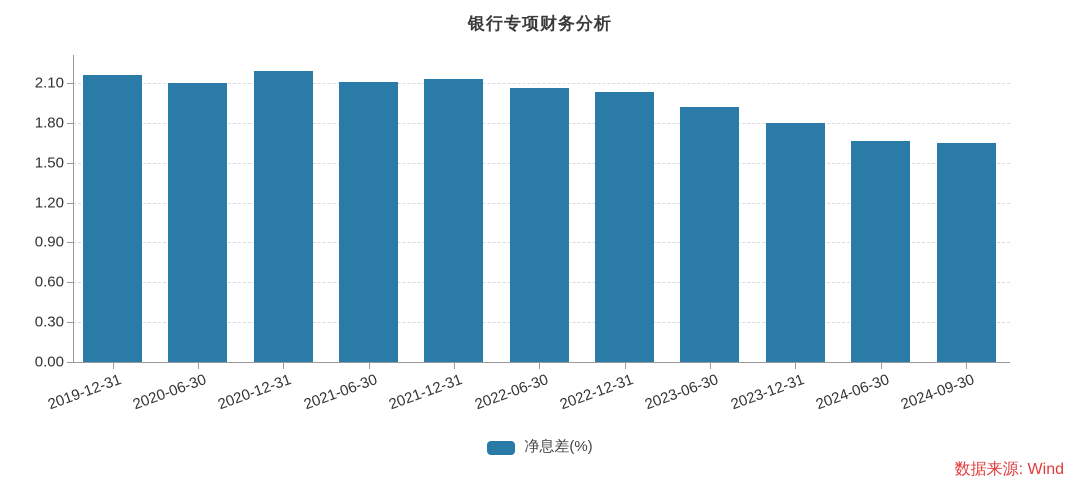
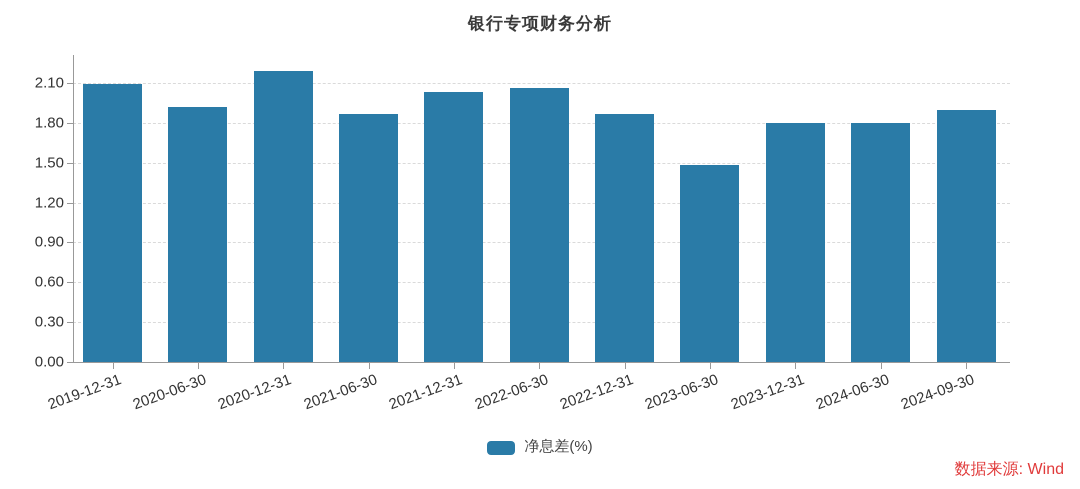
2019-12-31: 2.16 -> 2.09
2020-06-30: 2.10 -> 1.92
2021-06-30: 2.11 -> 1.87
2021-12-31: 2.13 -> 2.03
2022-12-31: 2.03 -> 1.87
2023-06-30: 1.92 -> 1.48
2024-06-30: 1.66 -> 1.80
2024-09-30: 1.65 -> 1.90
